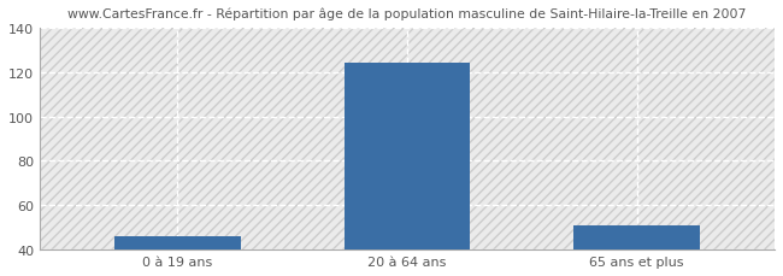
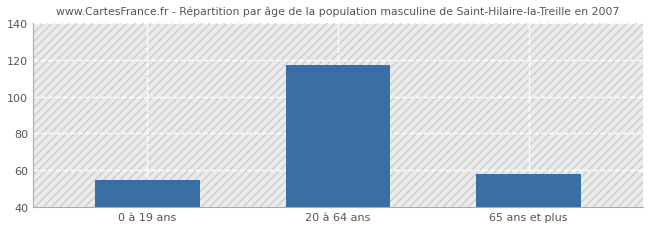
0 à 19 ans: 46 -> 55
20 à 64 ans: 124 -> 117
65 ans et plus: 51 -> 58
